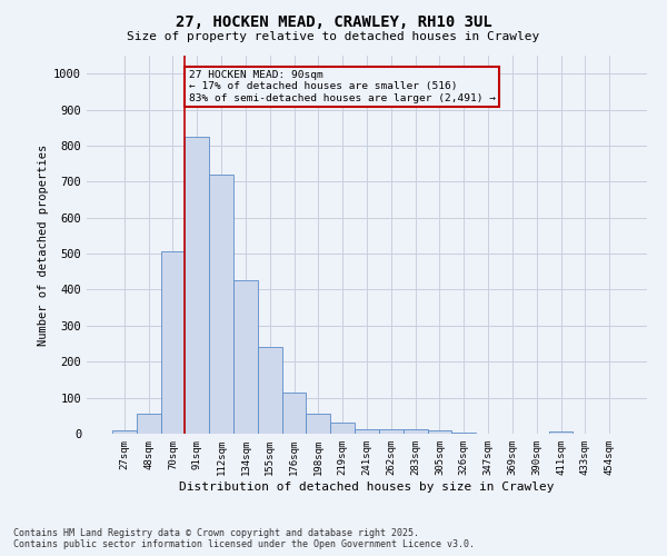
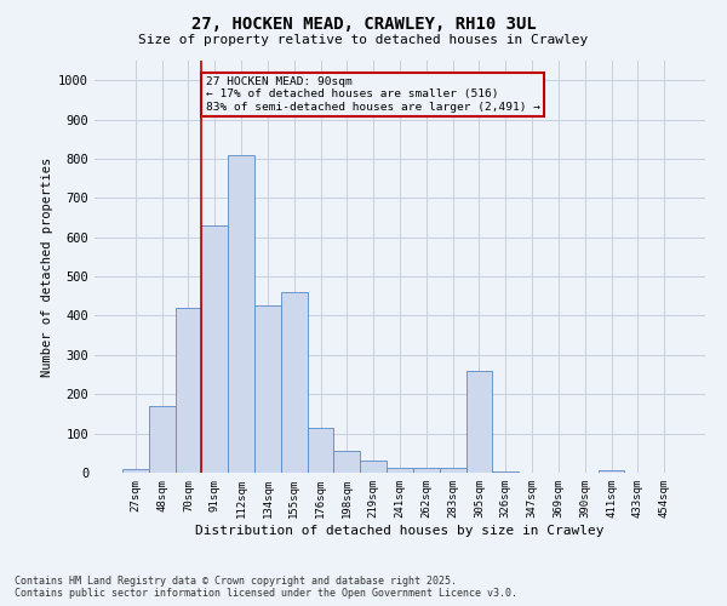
48sqm: 57 -> 170
70sqm: 505 -> 420
91sqm: 825 -> 630
112sqm: 720 -> 810
155sqm: 240 -> 460
305sqm: 8 -> 260
